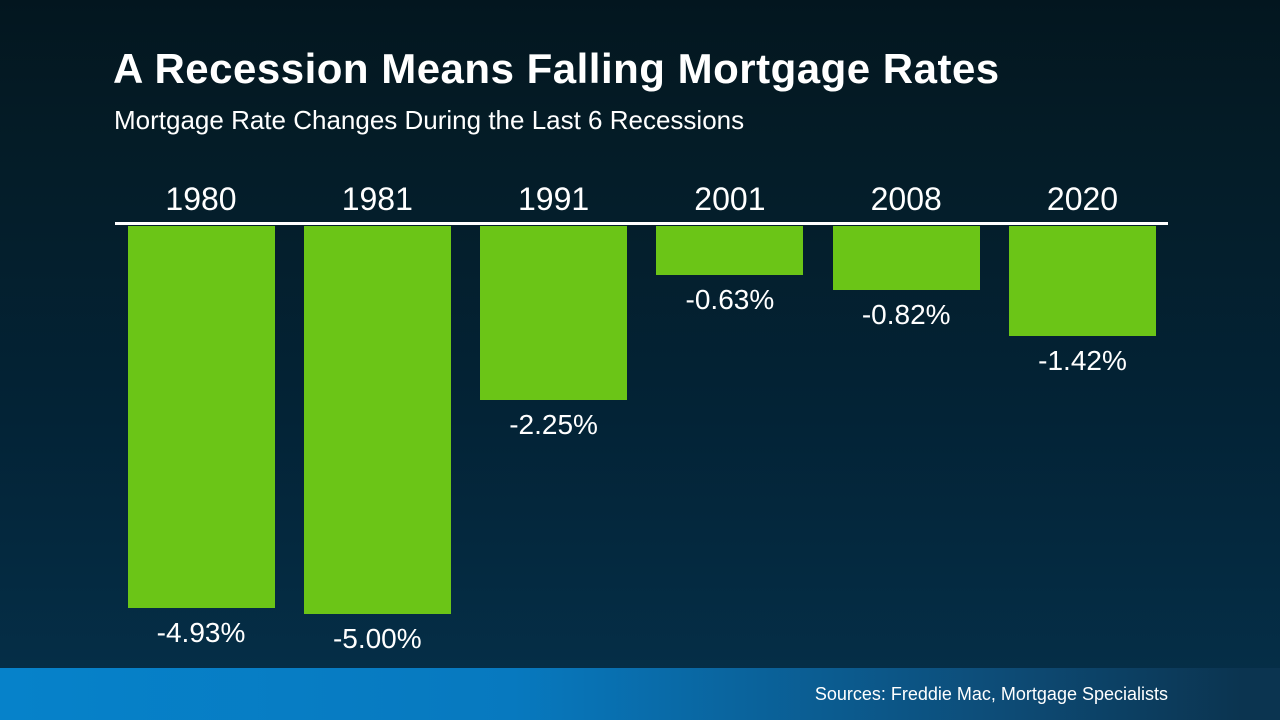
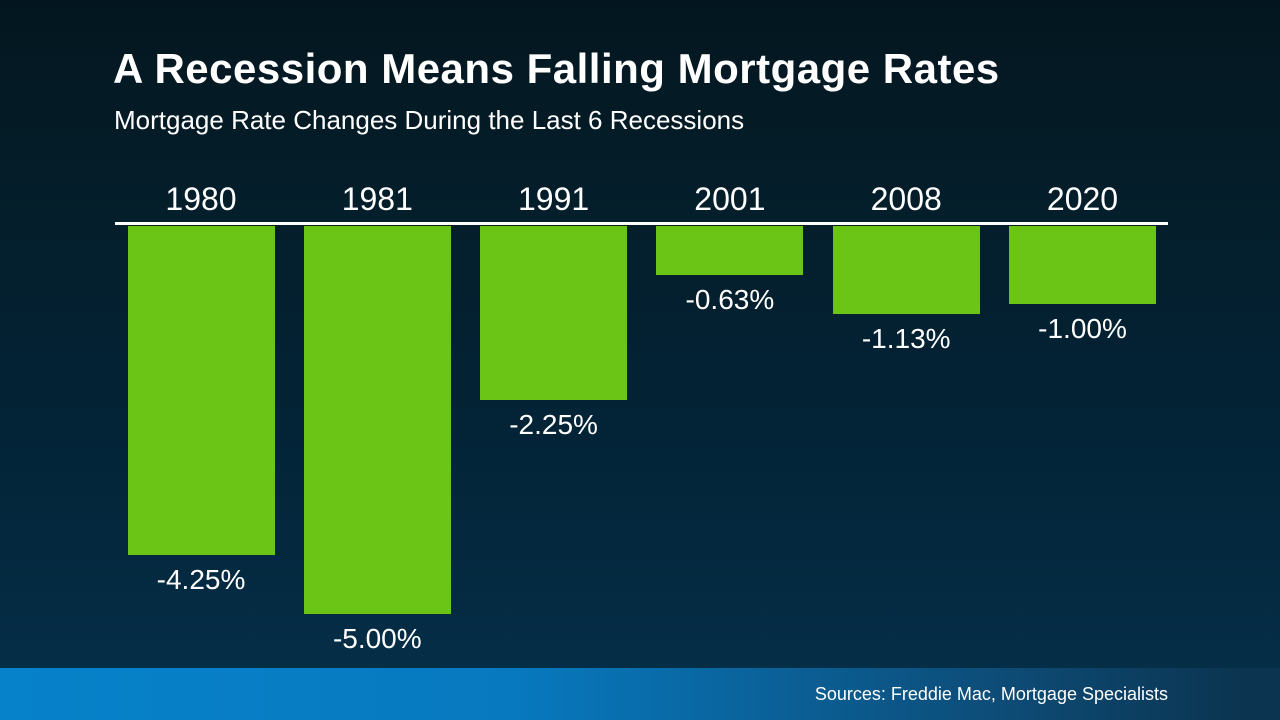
1980: -4.93% -> -4.25%
2008: -0.82% -> -1.13%
2020: -1.42% -> -1.00%
